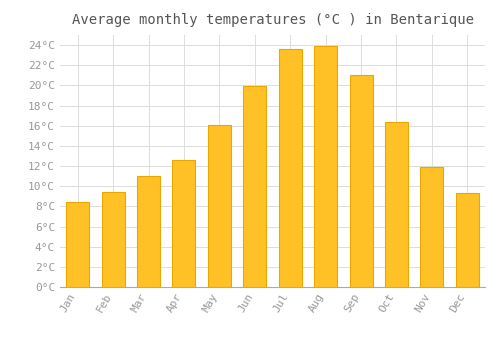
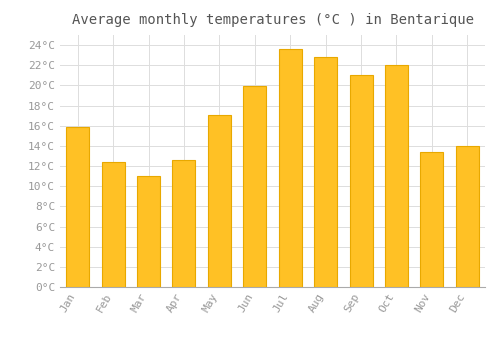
Jan: 8.4°C -> 15.9°C
Feb: 9.4°C -> 12.4°C
May: 16.1°C -> 17.1°C
Aug: 23.9°C -> 22.8°C
Oct: 16.4°C -> 22.0°C
Nov: 11.9°C -> 13.4°C
Dec: 9.3°C -> 14.0°C
